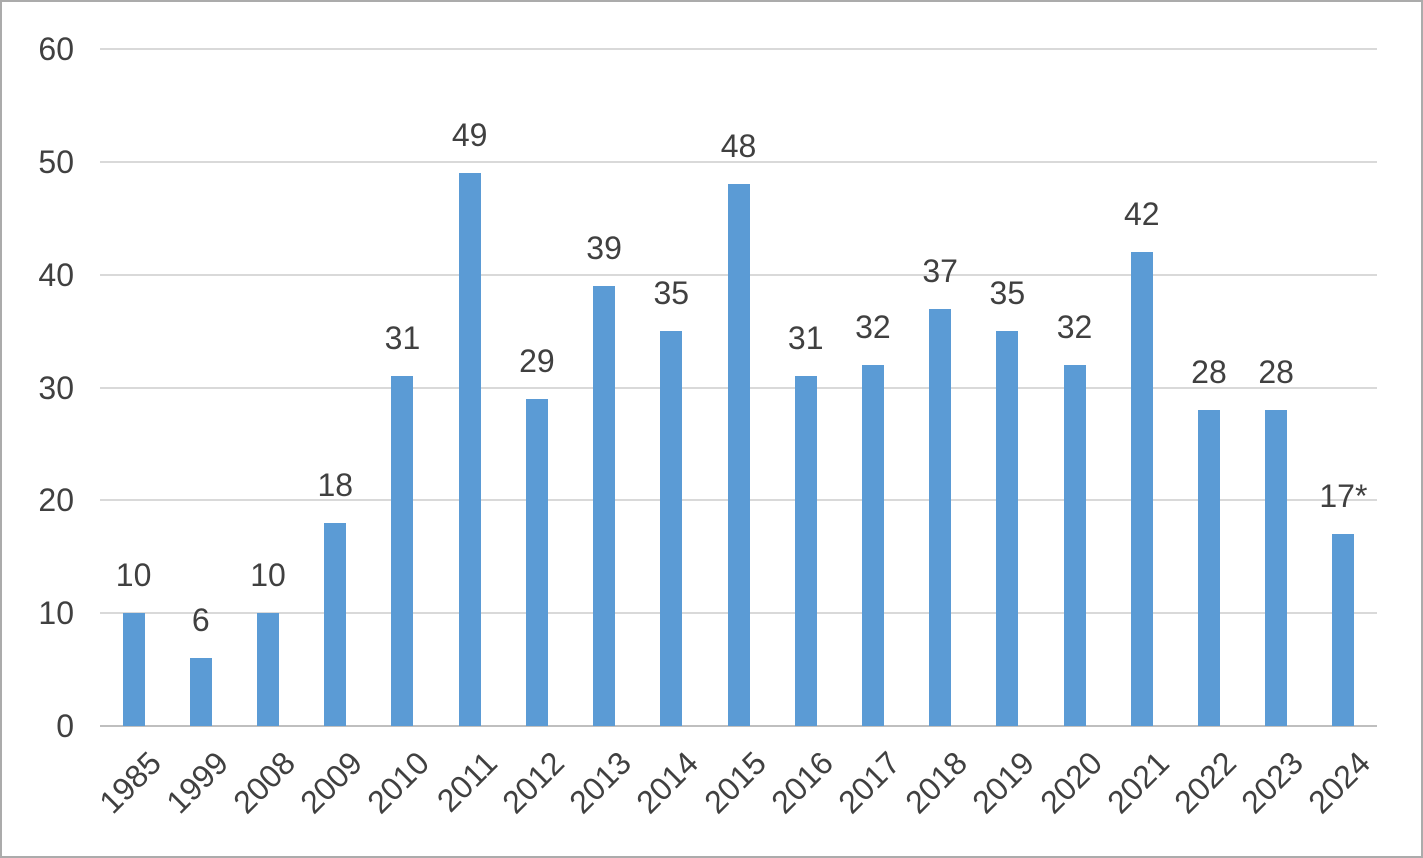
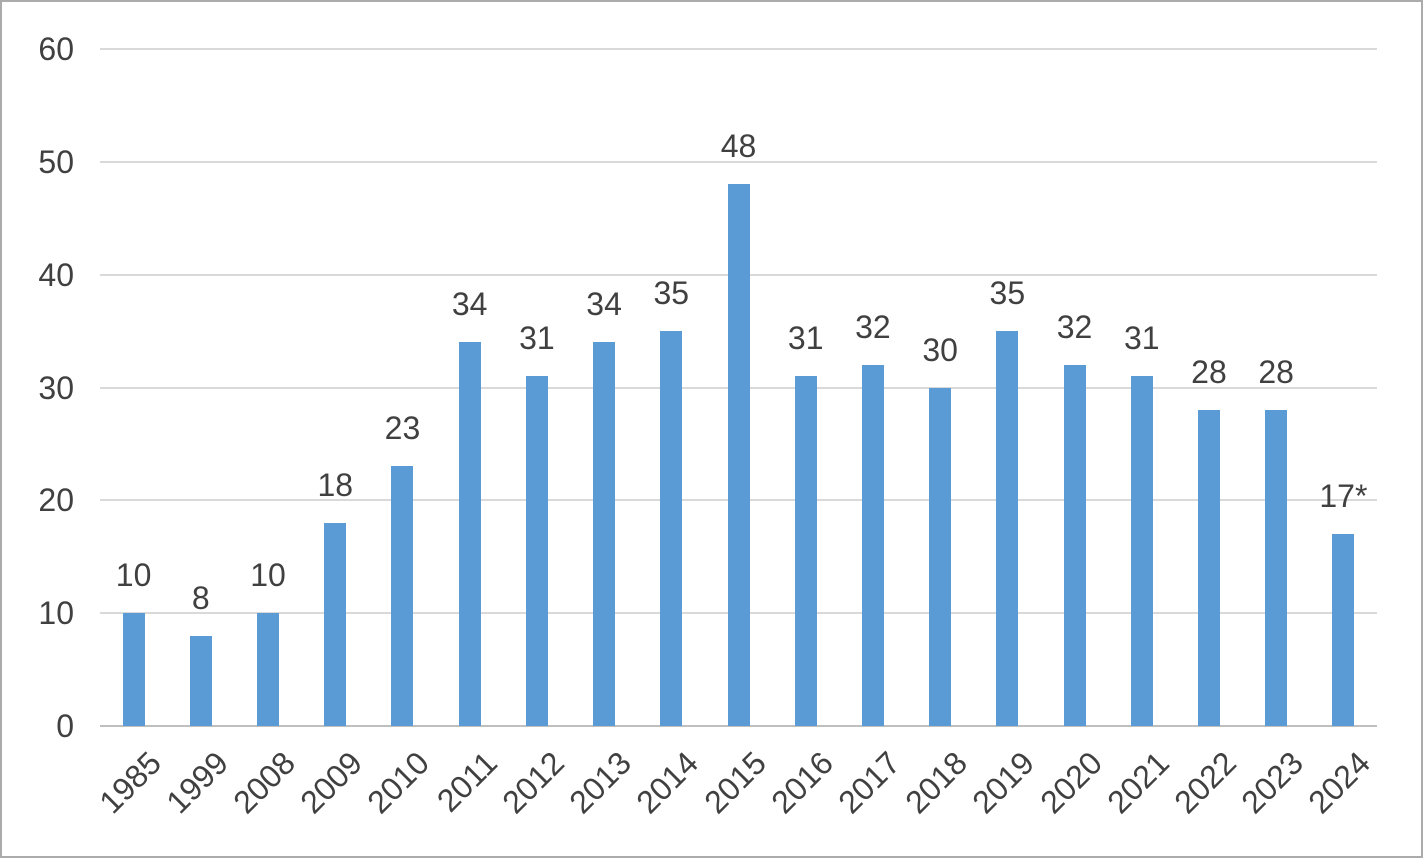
1999: 6 -> 8
2010: 31 -> 23
2011: 49 -> 34
2012: 29 -> 31
2013: 39 -> 34
2018: 37 -> 30
2021: 42 -> 31
